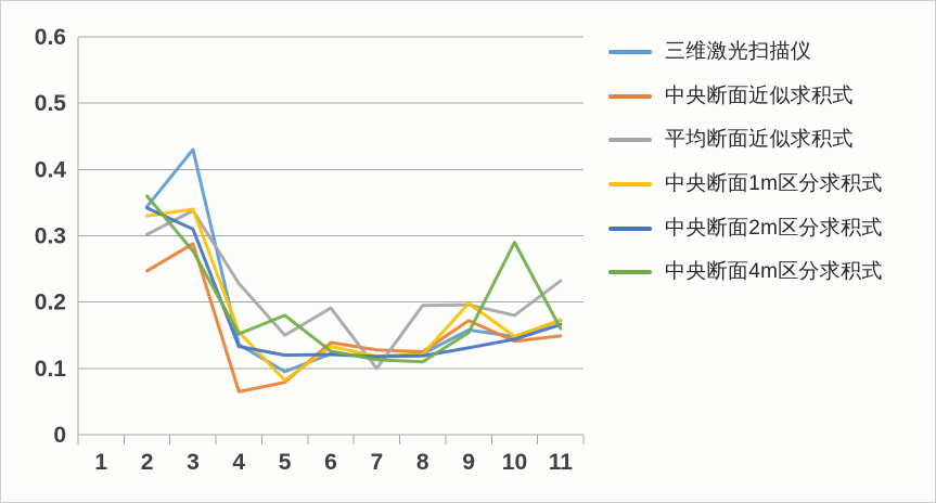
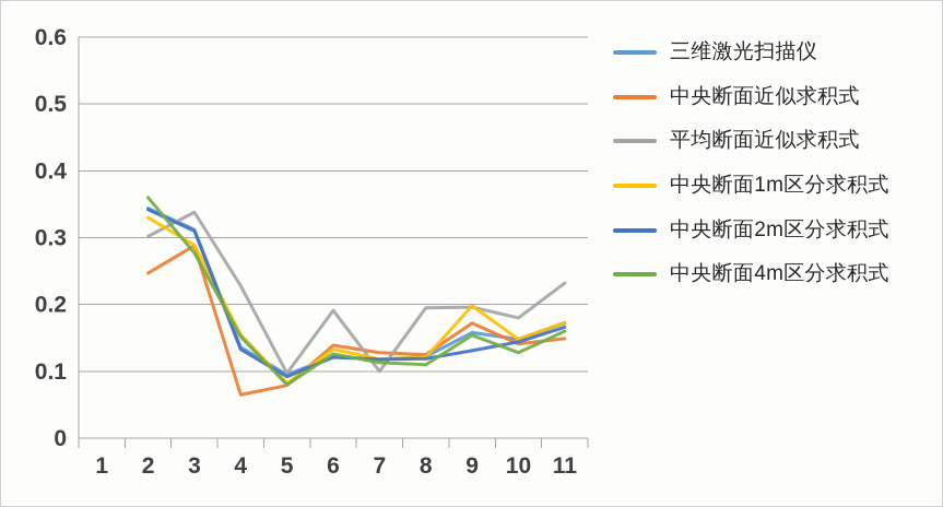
三维激光扫描仪/3: 0.43 -> 0.31
中央断面1m区分求积式/3: 0.34 -> 0.29
平均断面近似求积式/5: 0.15 -> 0.10
中央断面2m区分求积式/5: 0.12 -> 0.09
中央断面4m区分求积式/5: 0.18 -> 0.08
中央断面4m区分求积式/10: 0.29 -> 0.13
